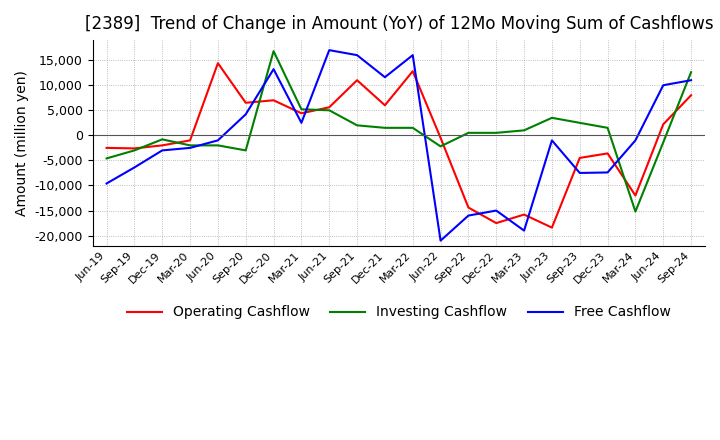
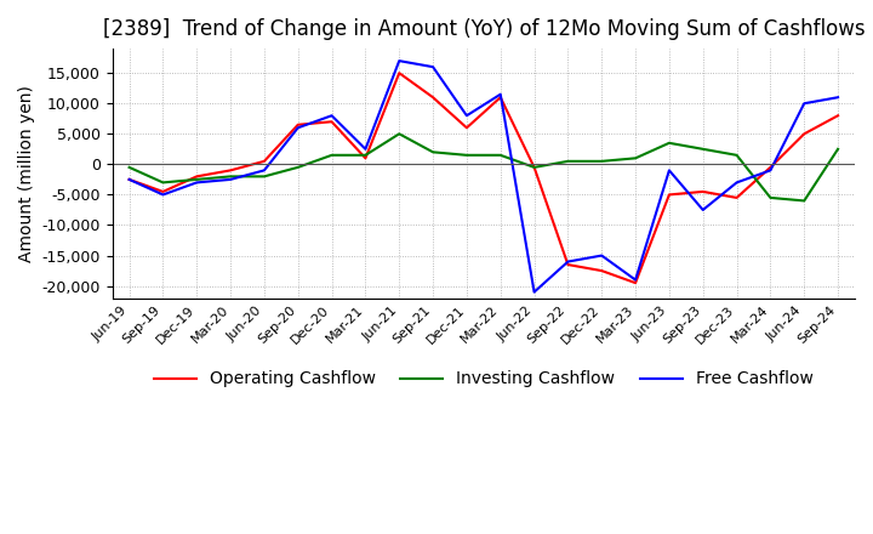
Investing Cashflow/Jun-19: -4,600 -> -500
Free Cashflow/Jun-19: -9,600 -> -2,500
Operating Cashflow/Sep-19: -2,600 -> -4,500
Free Cashflow/Sep-19: -6,400 -> -5,000
Investing Cashflow/Dec-19: -800 -> -2,500
Operating Cashflow/Jun-20: 14,400 -> 500
Investing Cashflow/Sep-20: -3,000 -> -500
Free Cashflow/Sep-20: 4,200 -> 6,000
Investing Cashflow/Dec-20: 16,800 -> 1,500
Free Cashflow/Dec-20: 13,200 -> 8,000
Operating Cashflow/Mar-21: 4,400 -> 1,000
Investing Cashflow/Mar-21: 5,200 -> 1,500
Operating Cashflow/Jun-21: 5,600 -> 15,000
Free Cashflow/Dec-21: 11,600 -> 8,000
Operating Cashflow/Mar-22: 12,800 -> 11,000
Free Cashflow/Mar-22: 16,000 -> 11,500
Investing Cashflow/Jun-22: -2,200 -> -500
Operating Cashflow/Sep-22: -14,400 -> -16,500
Operating Cashflow/Mar-23: -15,800 -> -19,500
Operating Cashflow/Jun-23: -18,400 -> -5,000
Operating Cashflow/Dec-23: -3,600 -> -5,500
Free Cashflow/Dec-23: -7,400 -> -3,000
Operating Cashflow/Mar-24: -12,000 -> -500
Investing Cashflow/Mar-24: -15,200 -> -5,500
Operating Cashflow/Jun-24: 2,200 -> 5,000
Investing Cashflow/Jun-24: -1,400 -> -6,000
Investing Cashflow/Sep-24: 12,600 -> 2,500
